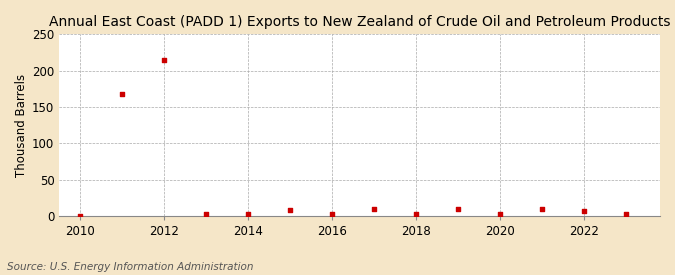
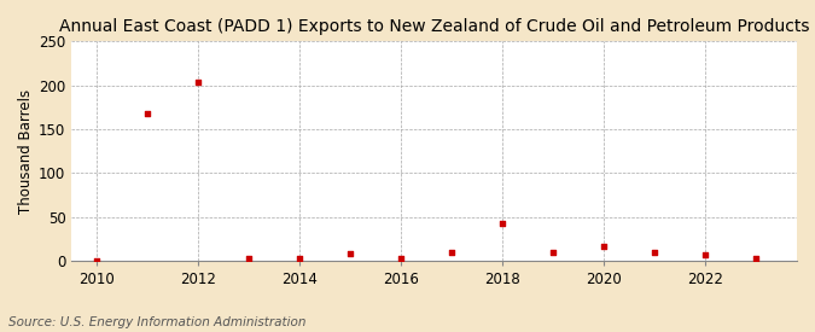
2012: 214 -> 204
2018: 3 -> 42
2020: 3 -> 16
